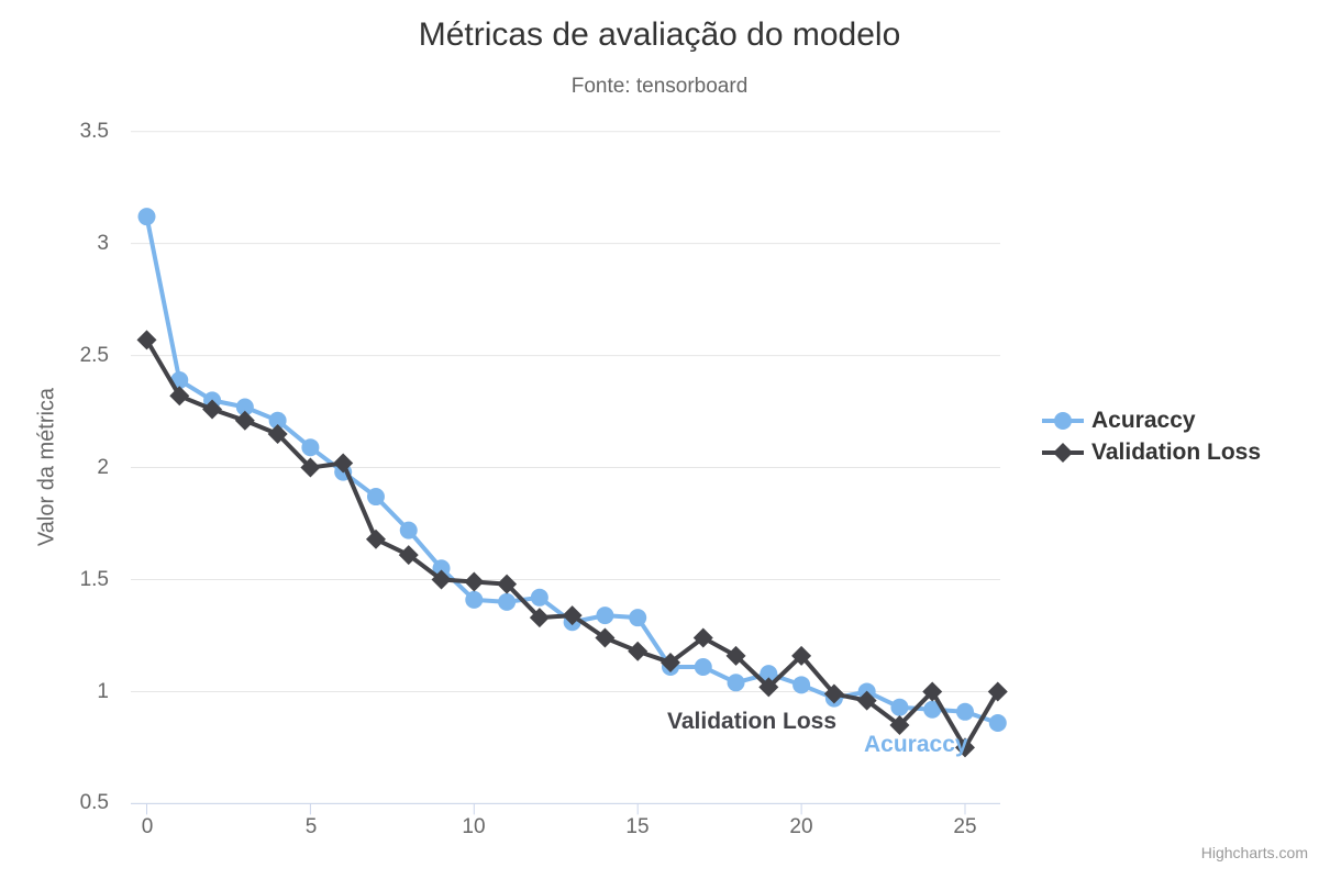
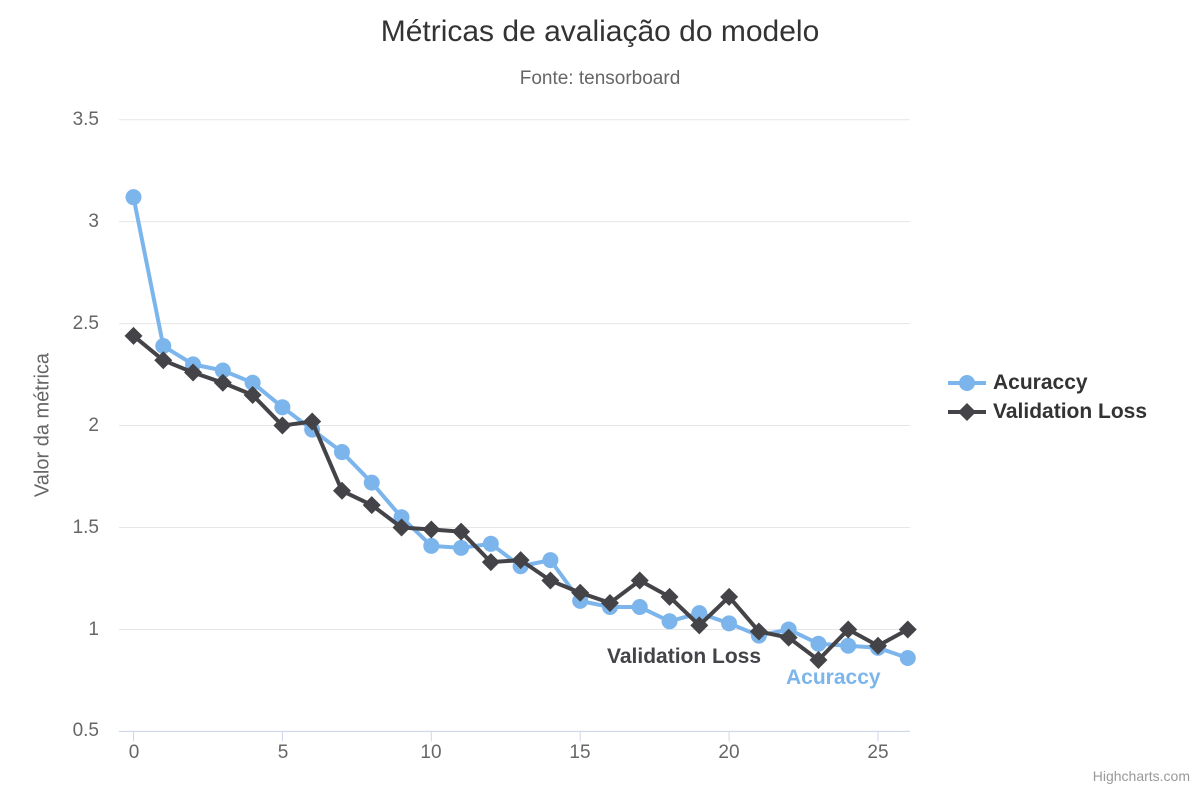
Validation Loss/0: 2.57 -> 2.44
Acuraccy/15: 1.33 -> 1.14
Validation Loss/25: 0.75 -> 0.92
